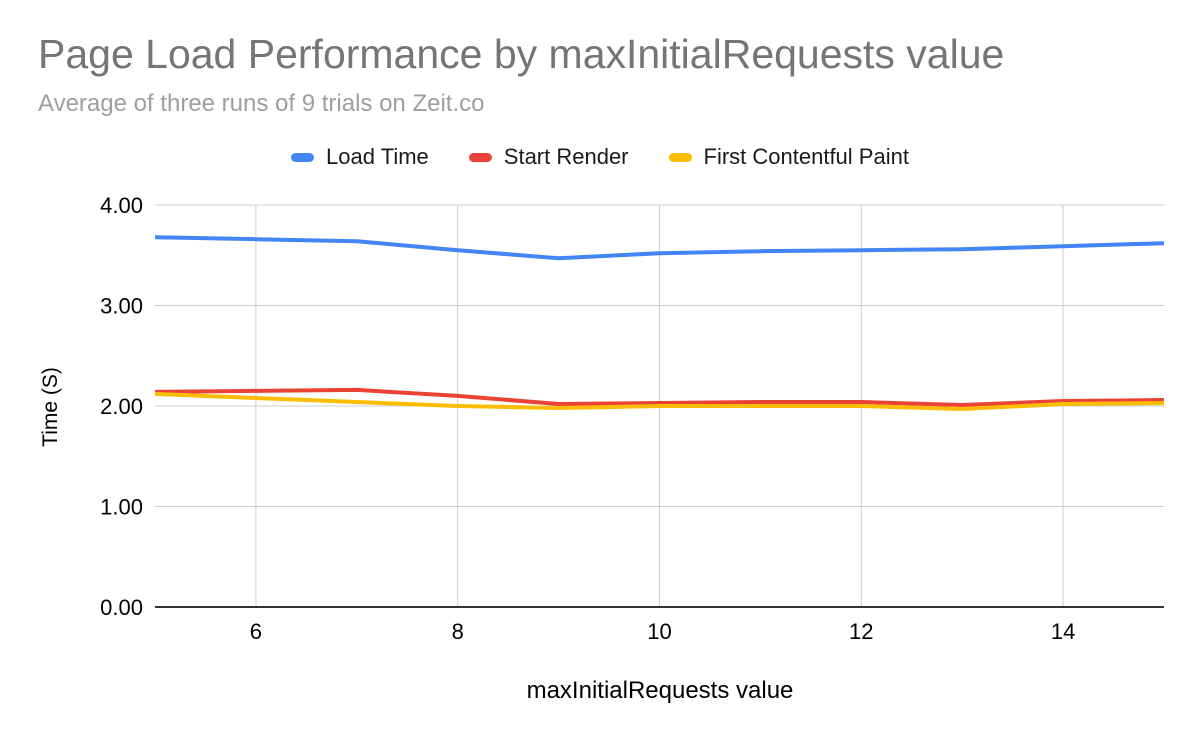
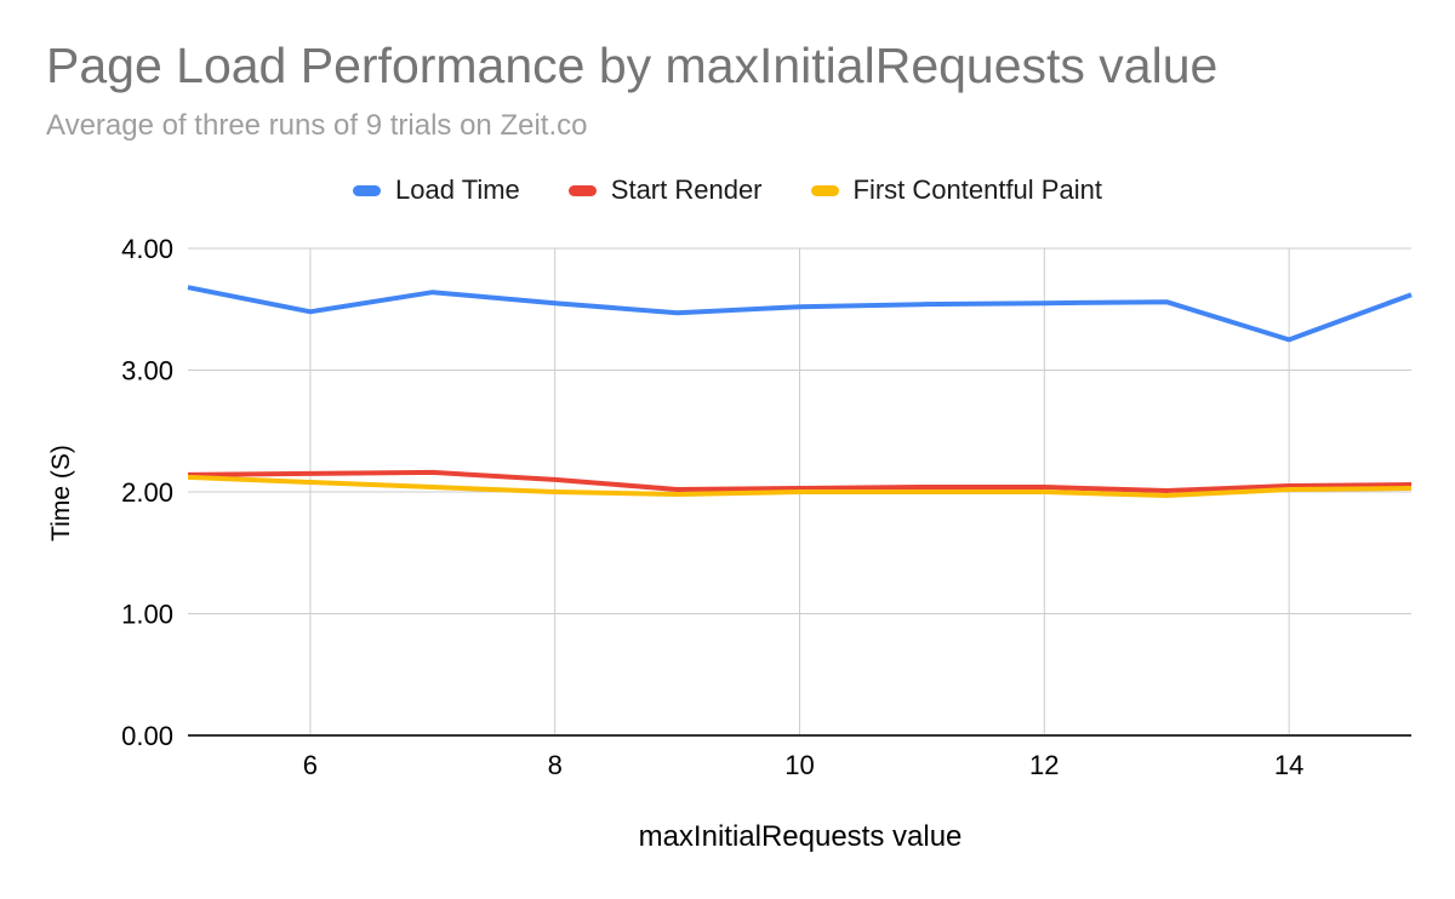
Load Time/6: 3.66 -> 3.48
Load Time/14: 3.59 -> 3.25
